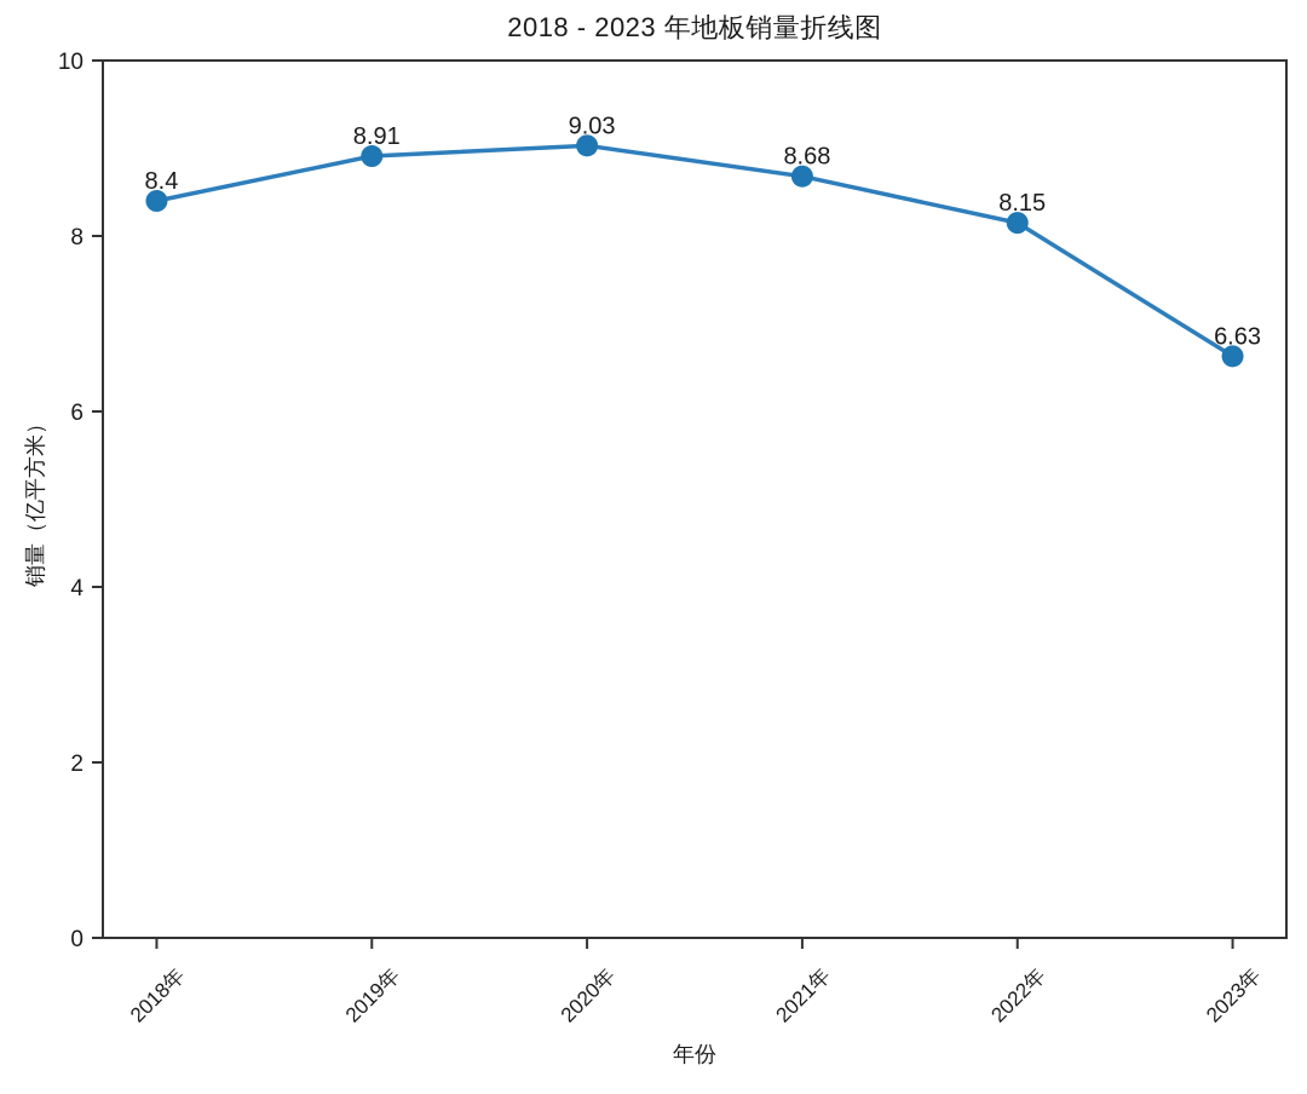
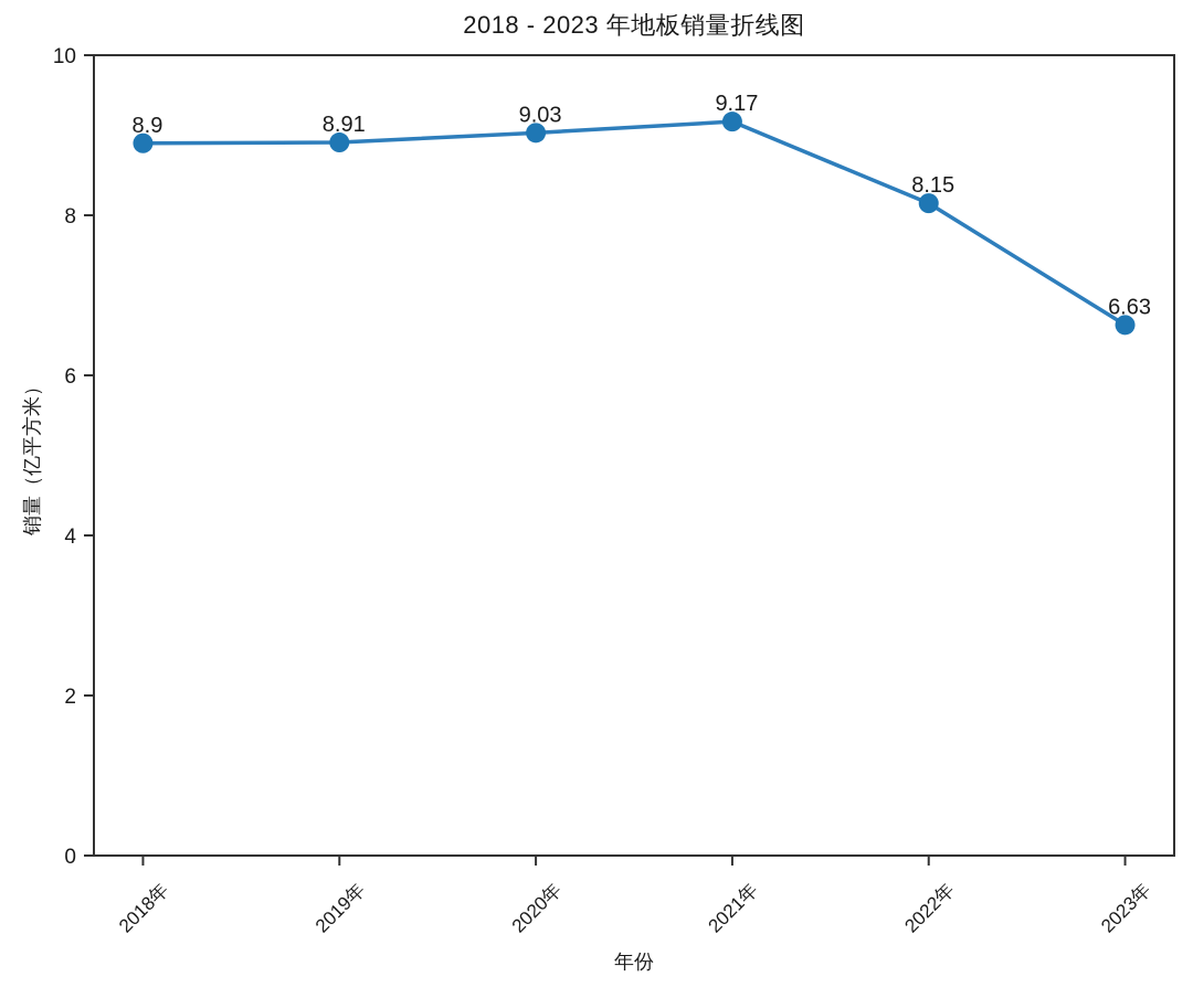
2018年: 8.4 -> 8.9
2021年: 8.68 -> 9.17
